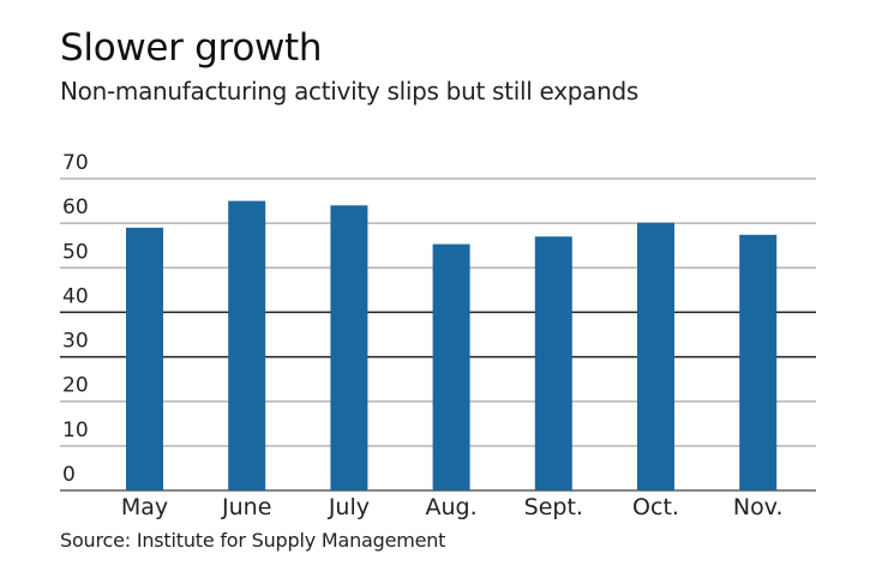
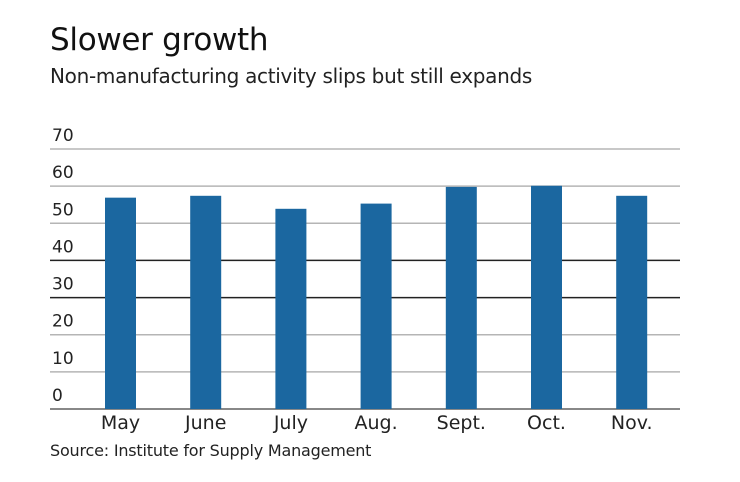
May: 59 -> 57
June: 65 -> 57
July: 64 -> 54
Sept.: 57 -> 60
